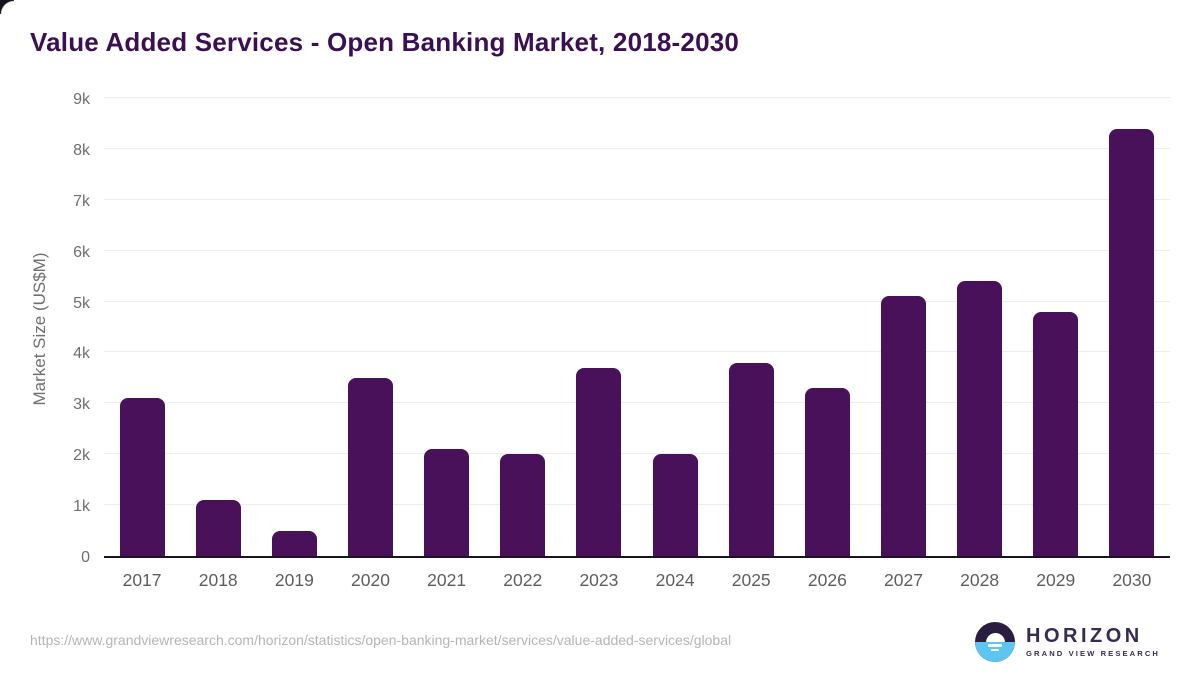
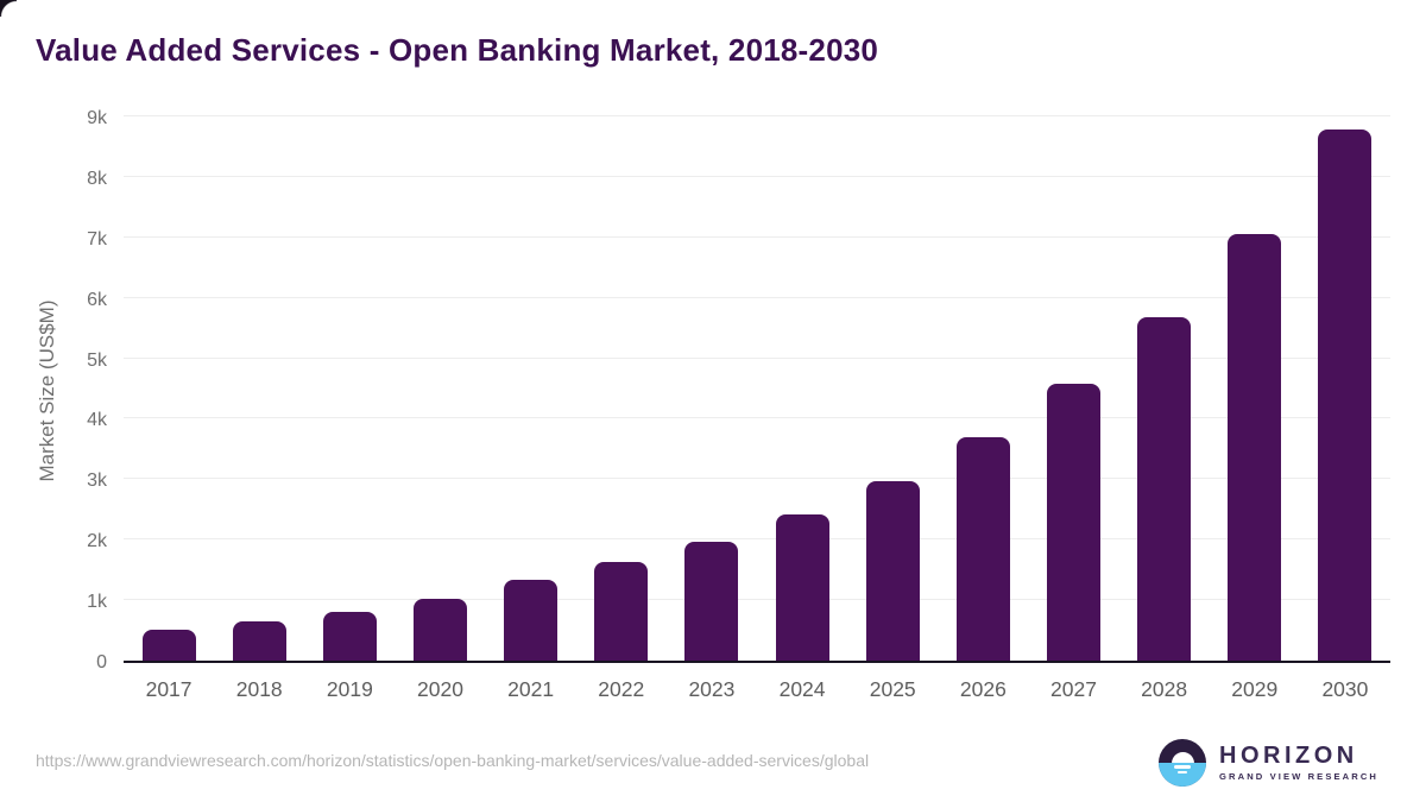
2017: 3.1k -> 0.5k
2018: 1.1k -> 0.7k
2019: 0.5k -> 0.8k
2020: 3.5k -> 1.0k
2021: 2.1k -> 1.3k
2022: 2.0k -> 1.6k
2023: 3.7k -> 2.0k
2024: 2.0k -> 2.4k
2025: 3.8k -> 3.0k
2026: 3.3k -> 3.7k
2027: 5.1k -> 4.6k
2028: 5.4k -> 5.7k
2029: 4.8k -> 7.1k
2030: 8.4k -> 8.8k
